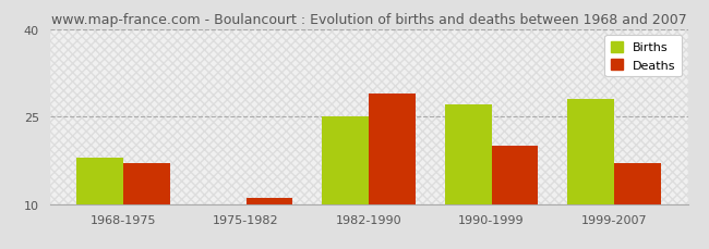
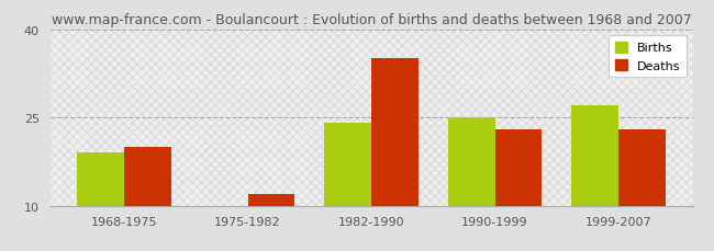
Births/1968-1975: 18 -> 19
Deaths/1968-1975: 17 -> 20
Deaths/1975-1982: 11 -> 12
Births/1982-1990: 25 -> 24
Deaths/1982-1990: 29 -> 35
Births/1990-1999: 27 -> 25
Deaths/1990-1999: 20 -> 23
Births/1999-2007: 28 -> 27
Deaths/1999-2007: 17 -> 23
